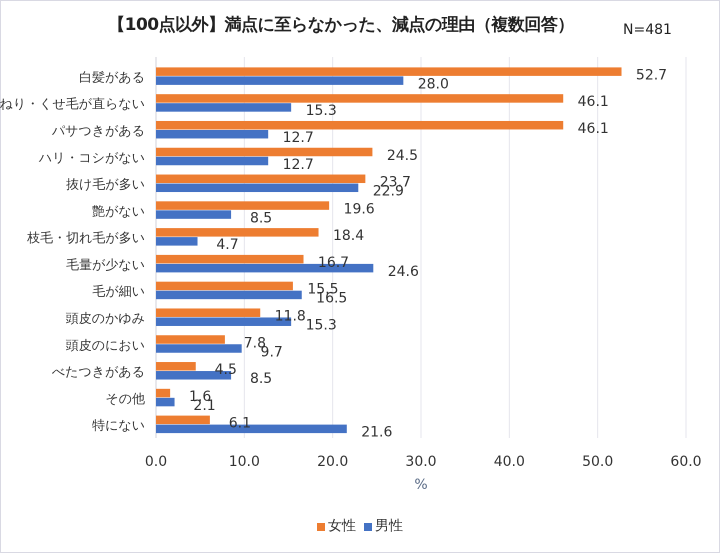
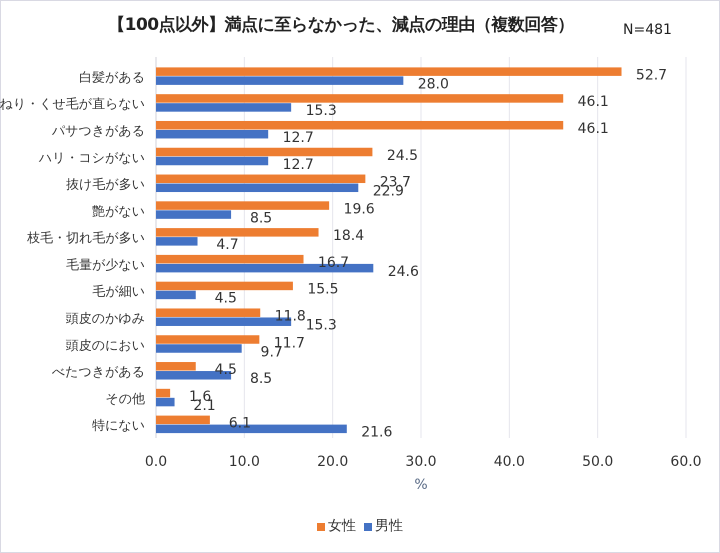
男性/毛が細い: 16.5 -> 4.5
女性/頭皮のにおい: 7.8 -> 11.7
